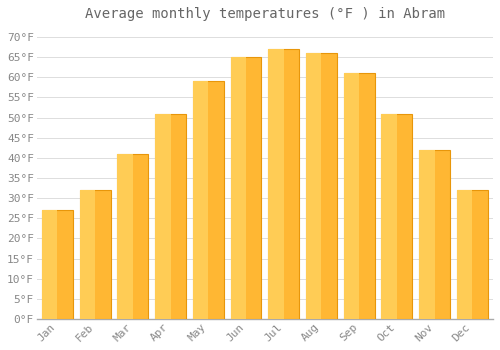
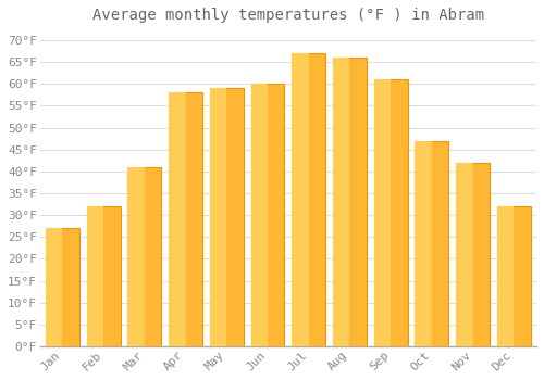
Apr: 51°F -> 58°F
Jun: 65°F -> 60°F
Oct: 51°F -> 47°F
